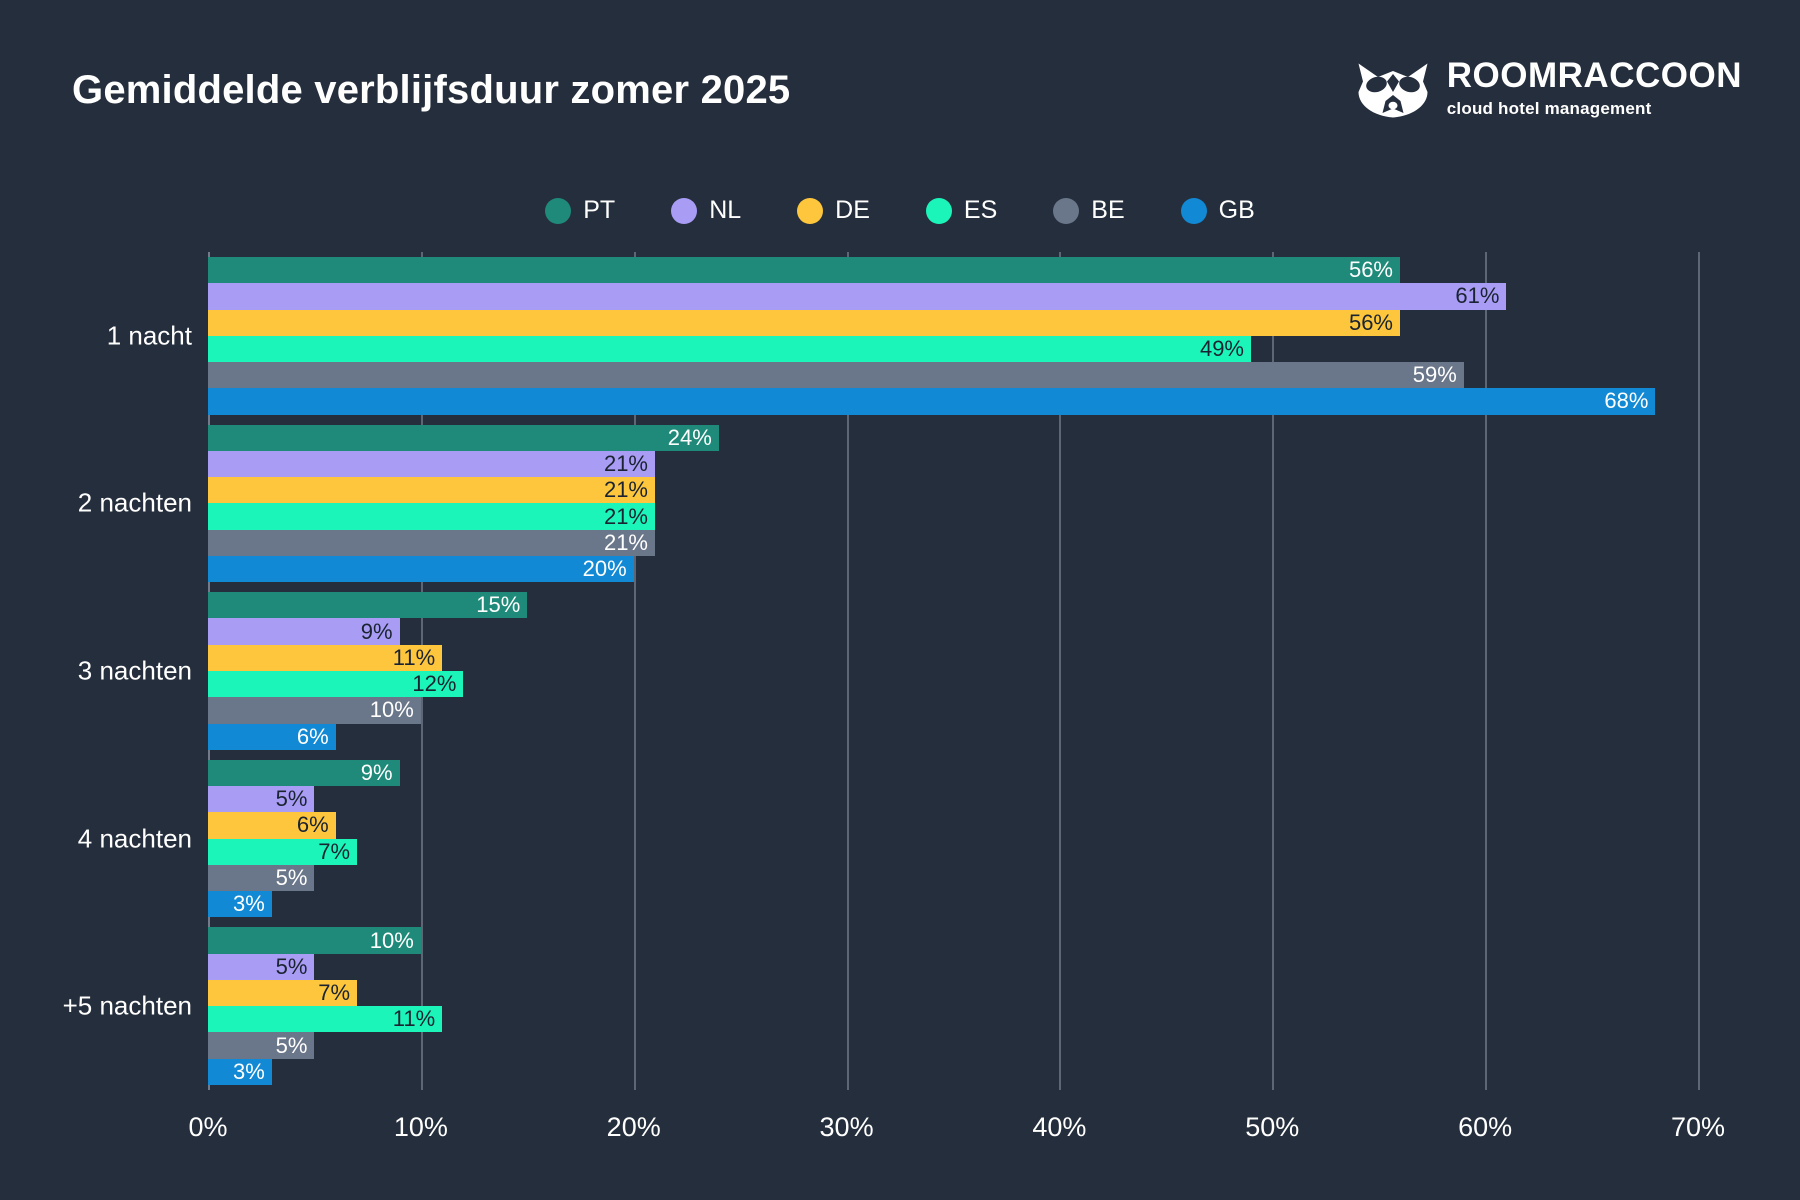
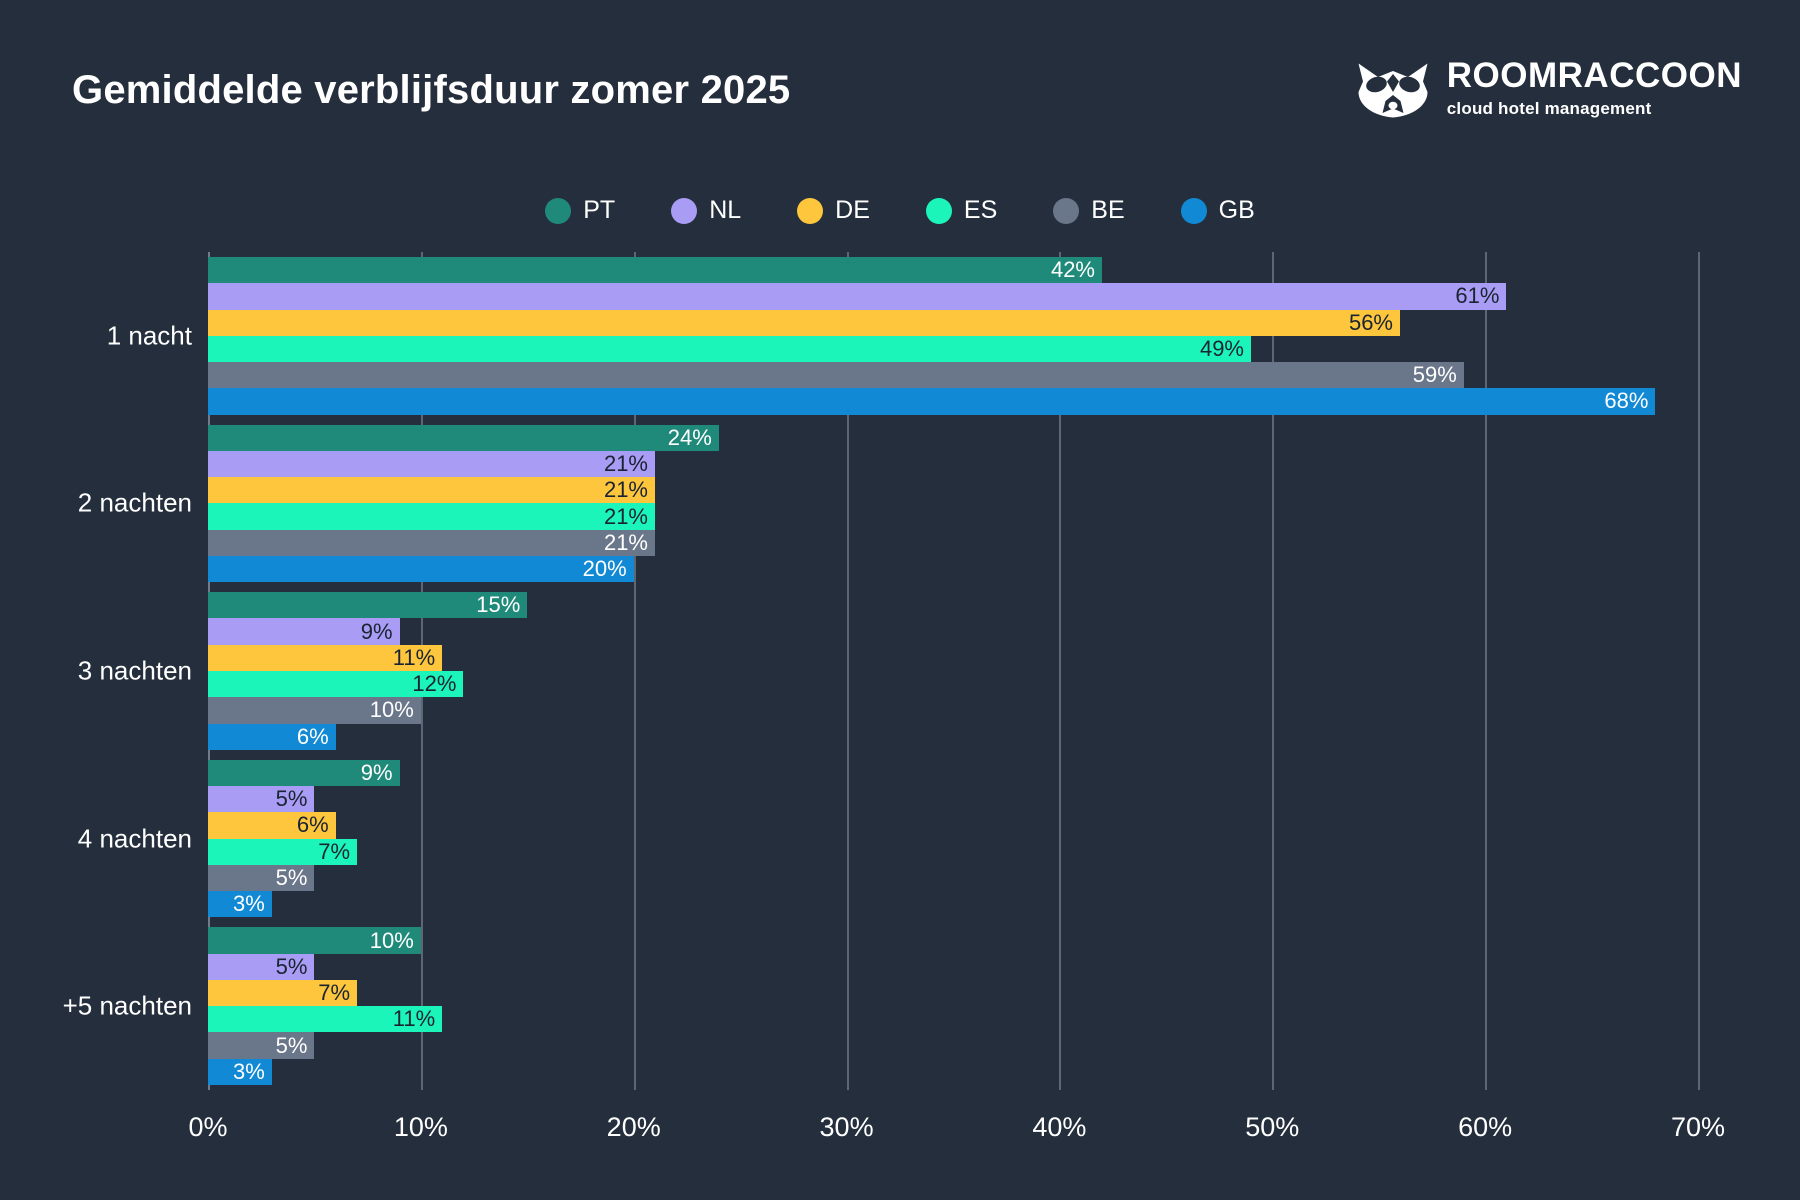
PT/1 nacht: 56% -> 42%
